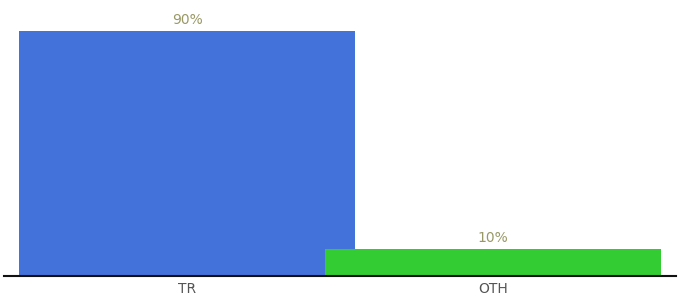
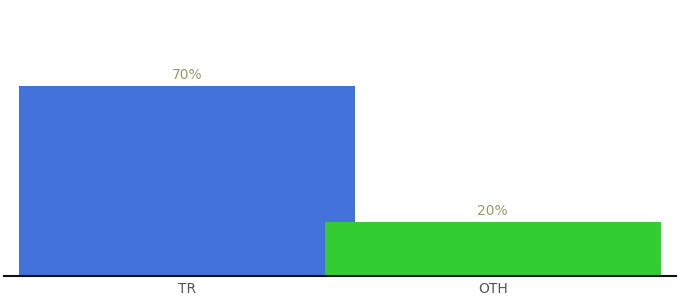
TR: 90% -> 70%
OTH: 10% -> 20%
